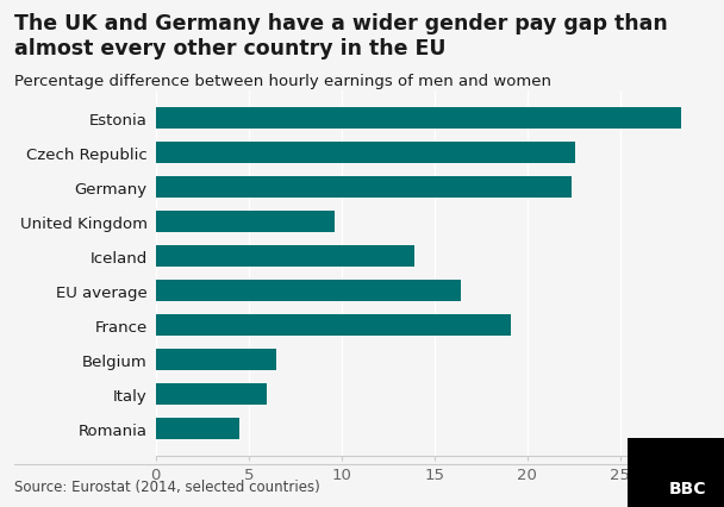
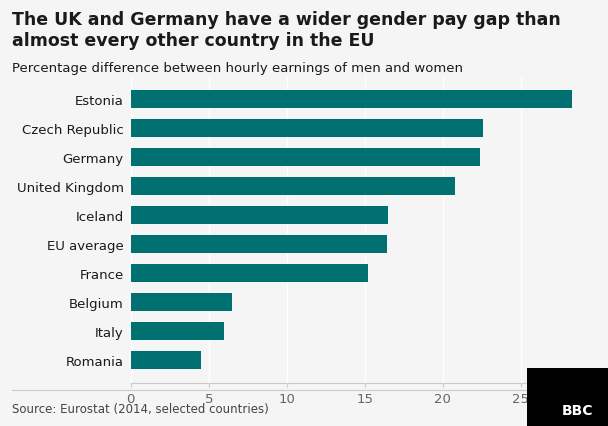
United Kingdom: 9.6 -> 20.8
Iceland: 13.9 -> 16.5
France: 19.1 -> 15.2
